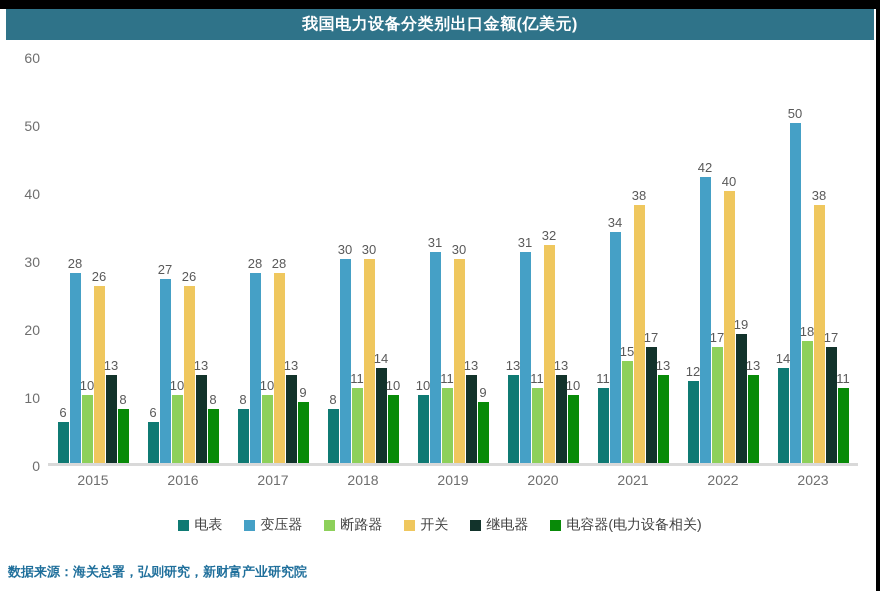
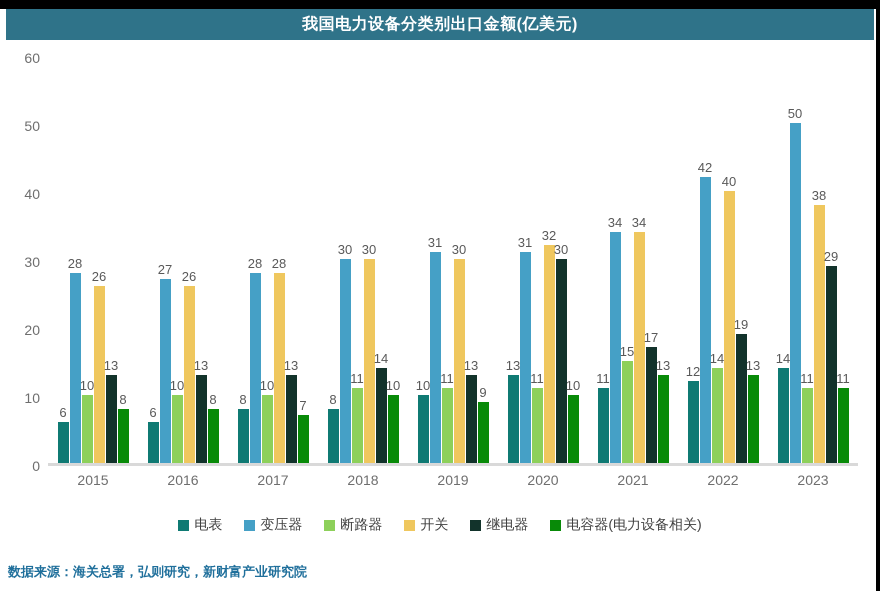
电容器(电力设备相关)/2017: 9 -> 7
继电器/2020: 13 -> 30
开关/2021: 38 -> 34
断路器/2022: 17 -> 14
断路器/2023: 18 -> 11
继电器/2023: 17 -> 29
